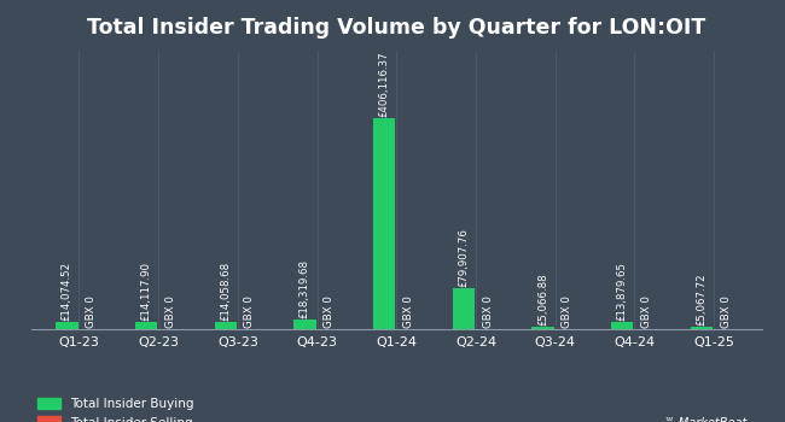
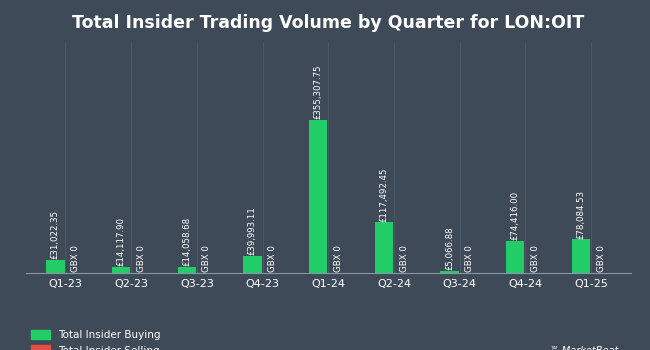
Total Insider Buying/Q1-23: £14,074.52 -> £31,022.35
Total Insider Buying/Q4-23: £18,319.68 -> £39,993.11
Total Insider Buying/Q1-24: £406,116.37 -> £355,307.75
Total Insider Buying/Q2-24: £79,907.76 -> £117,492.45
Total Insider Buying/Q4-24: £13,879.65 -> £74,416.00
Total Insider Buying/Q1-25: £5,067.72 -> £78,084.53
